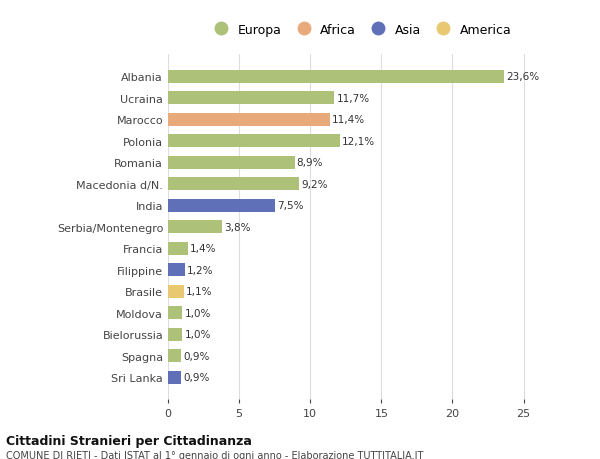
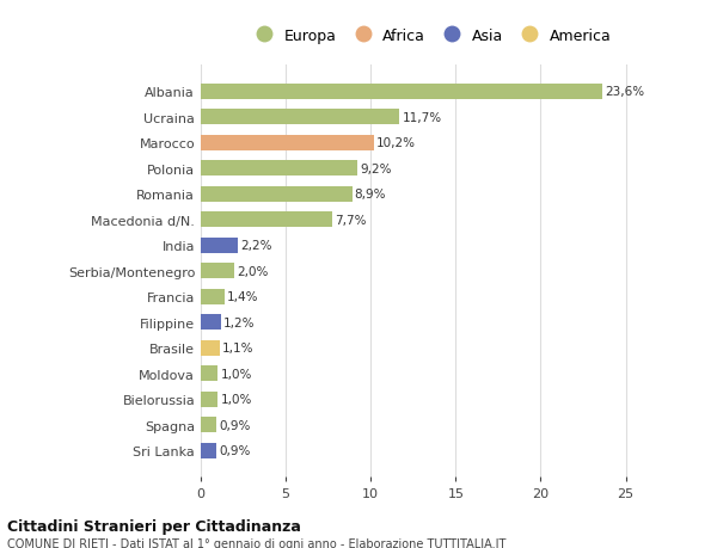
Marocco: 11,4% -> 10,2%
Polonia: 12,1% -> 9,2%
Macedonia d/N.: 9,2% -> 7,7%
India: 7,5% -> 2,2%
Serbia/Montenegro: 3,8% -> 2,0%
